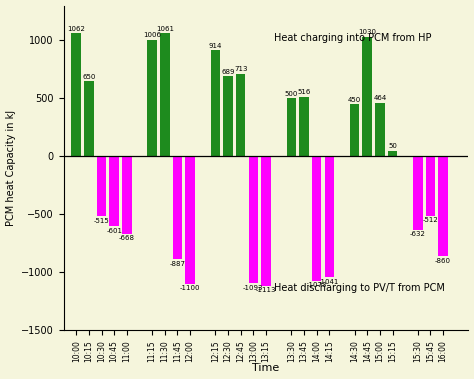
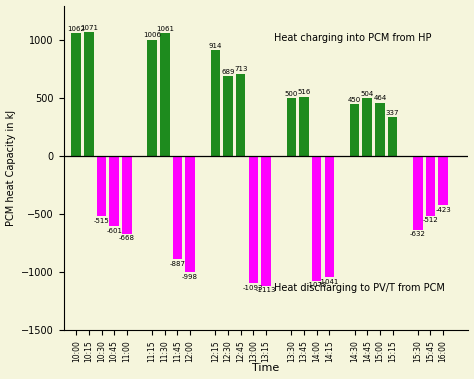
10:15: 650 -> 1070
12:00: -1100 -> -1000
14:45: 1030 -> 500
15:15: 50 -> 340
16:00: -860 -> -420
